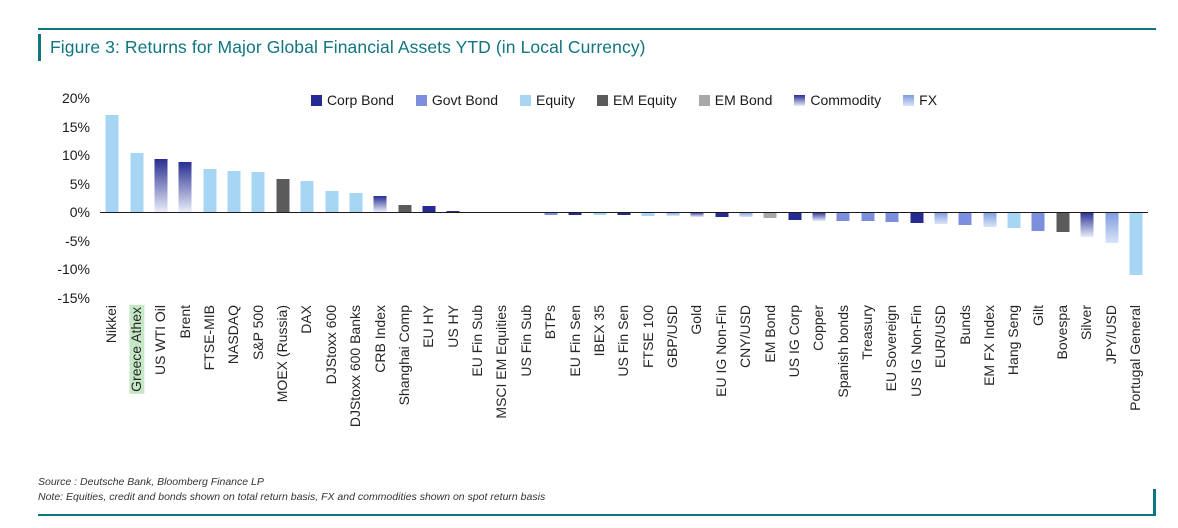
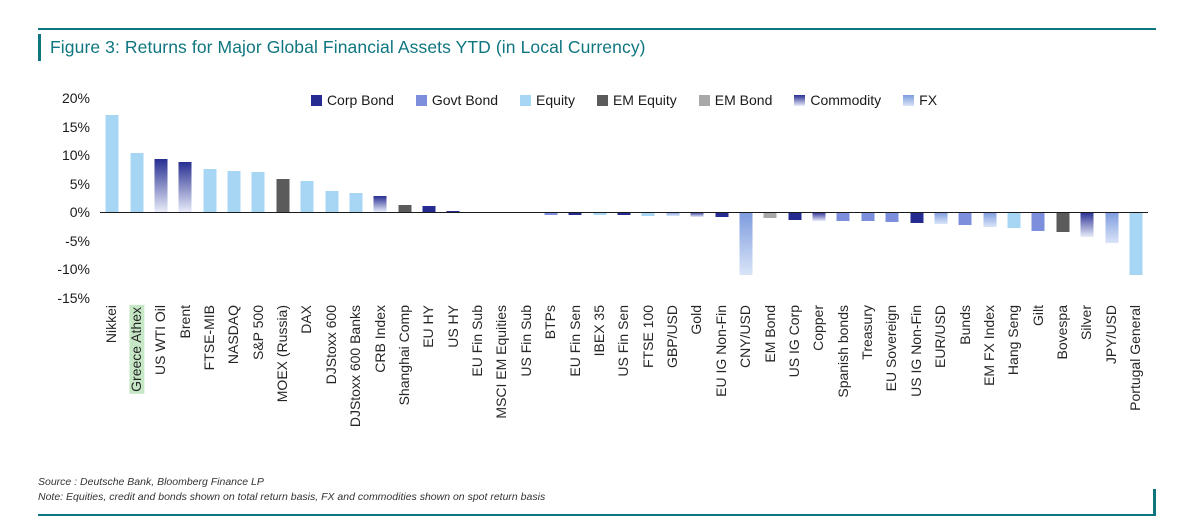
CNY/USD: -1% -> -11%
